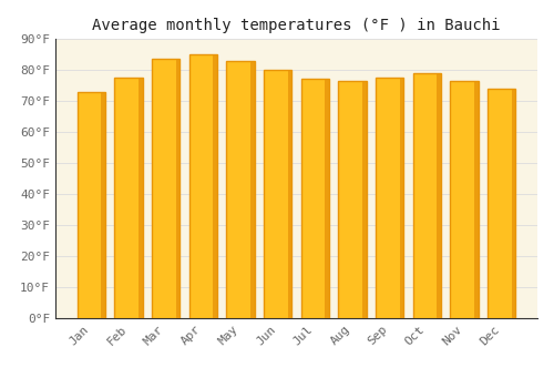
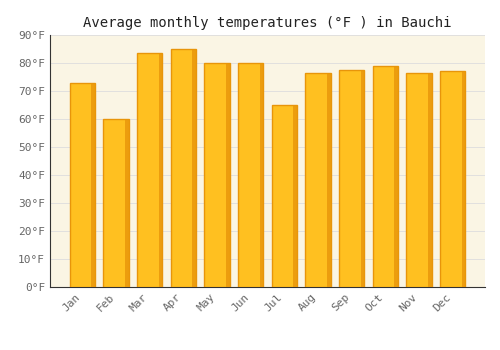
Feb: 77.5°F -> 60.0°F
May: 83.0°F -> 80.0°F
Jul: 77.0°F -> 65.0°F
Dec: 74.0°F -> 77.0°F
